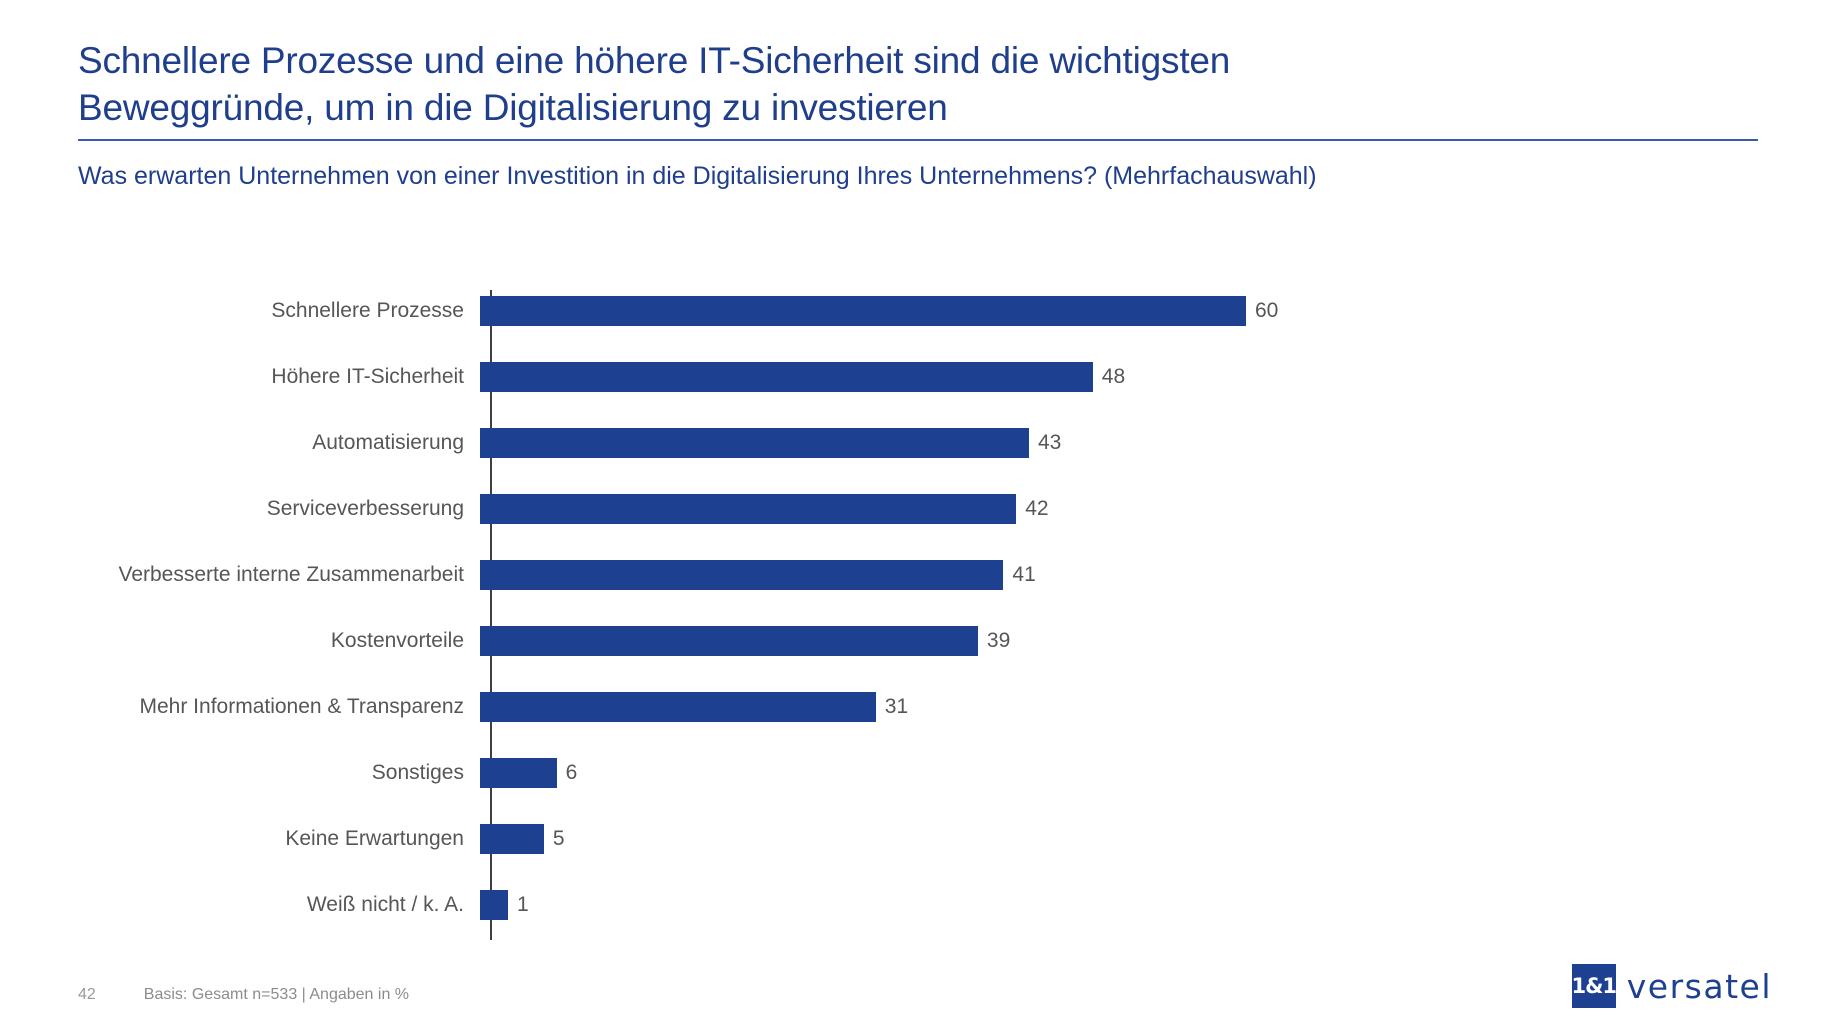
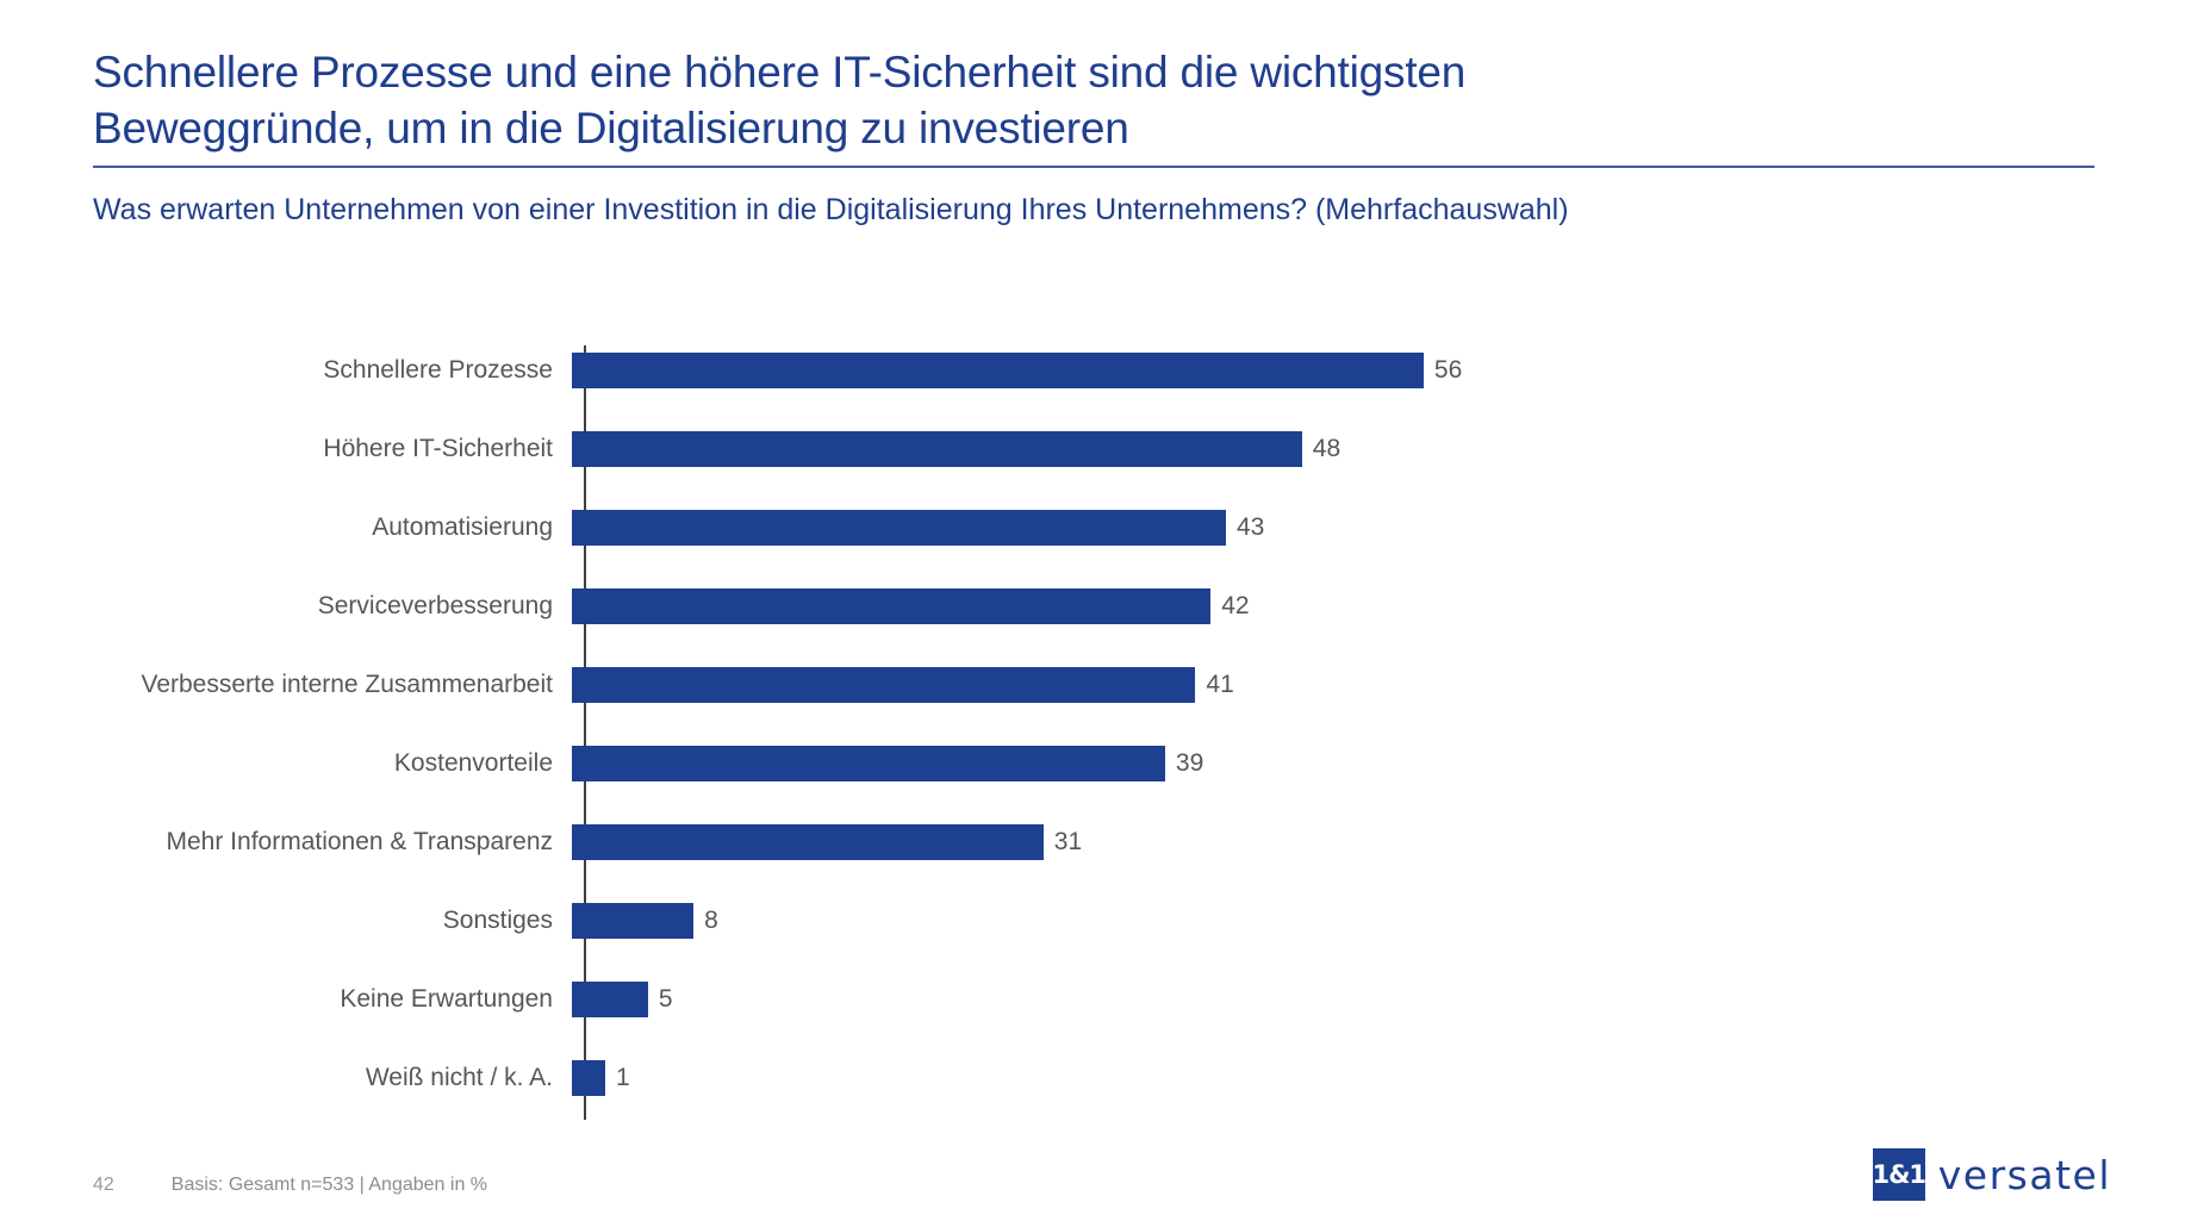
Schnellere Prozesse: 60 -> 56
Sonstiges: 6 -> 8
